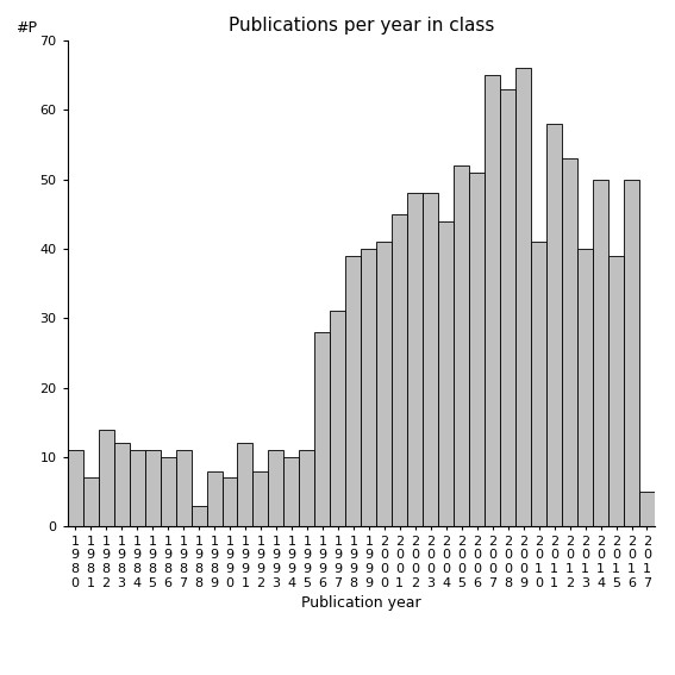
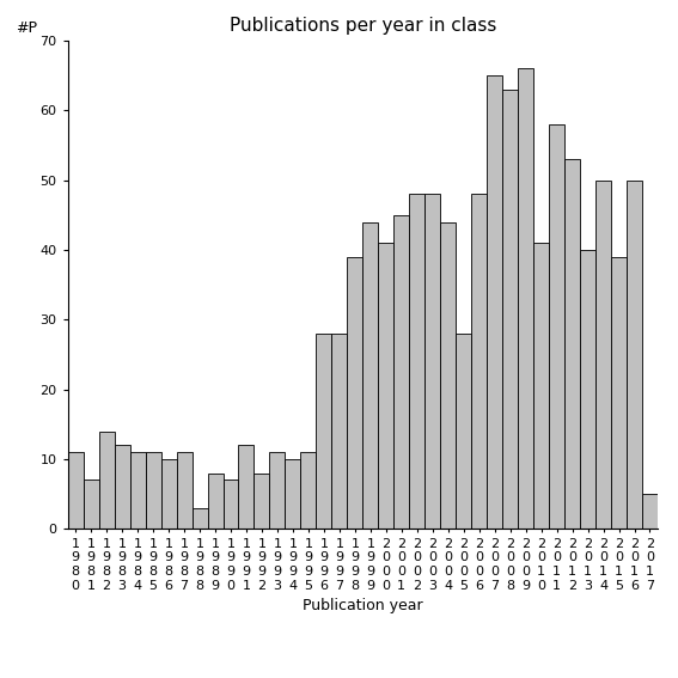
1 9 9 7: 31 -> 28
1 9 9 9: 40 -> 44
2 0 0 5: 52 -> 28
2 0 0 6: 51 -> 48
